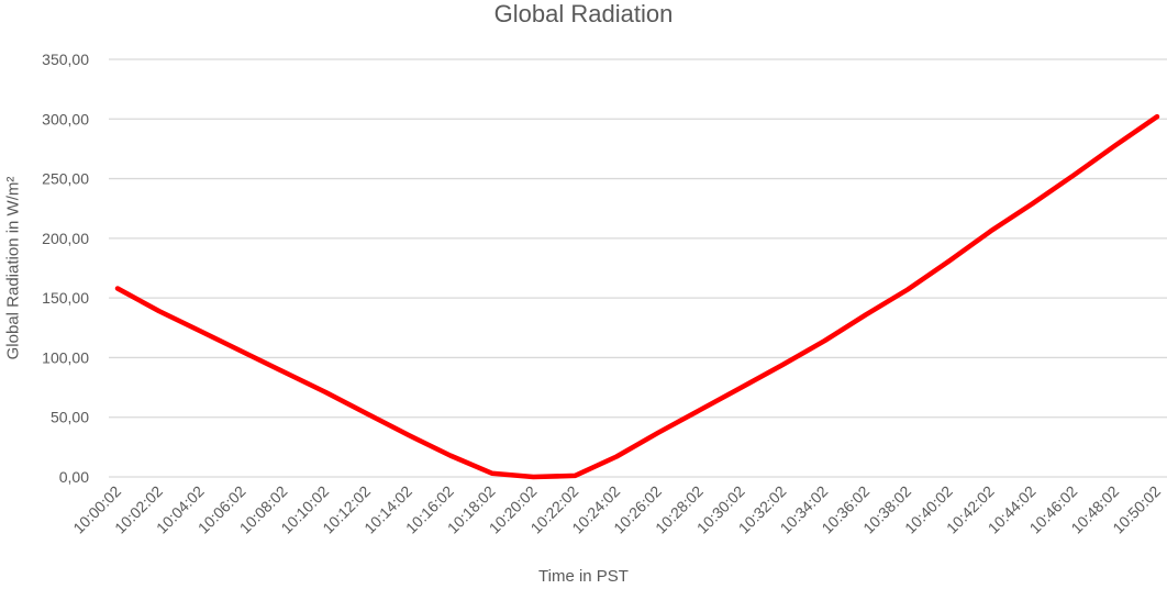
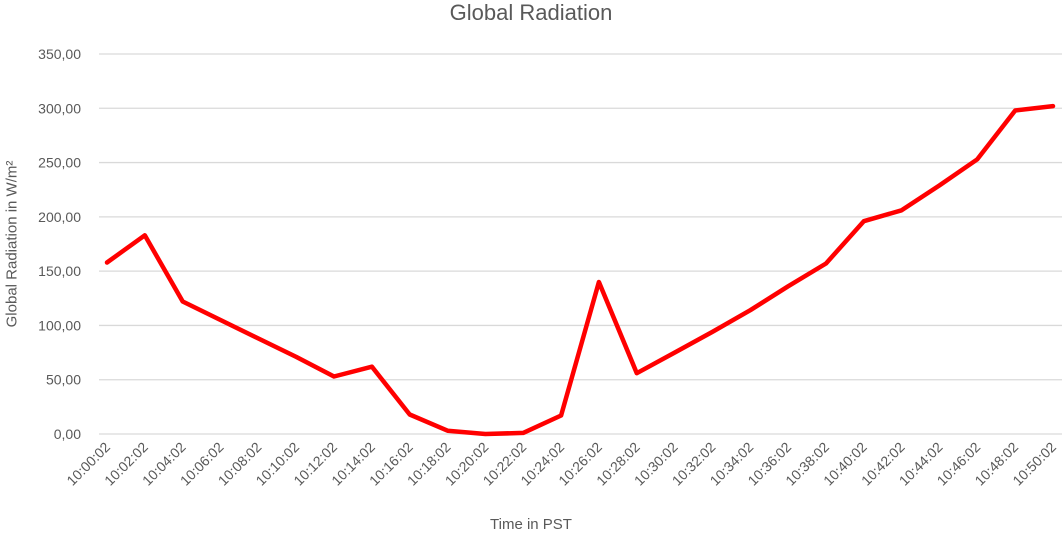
10:02:02: 139 -> 183
10:14:02: 35 -> 62
10:26:02: 37 -> 140
10:40:02: 181 -> 196
10:48:02: 278 -> 298
